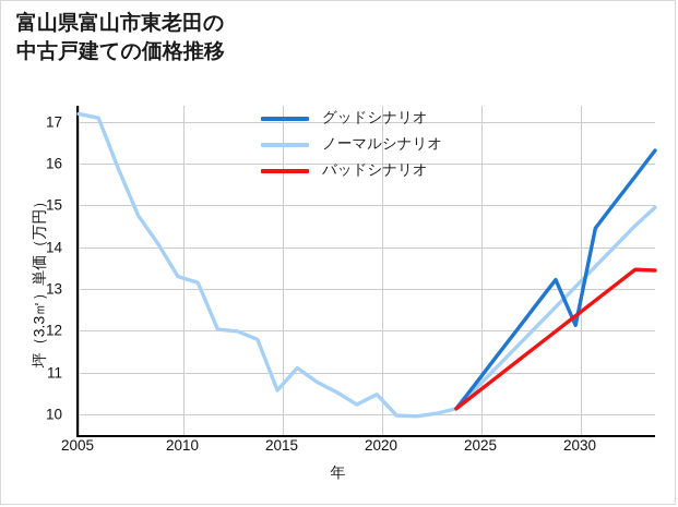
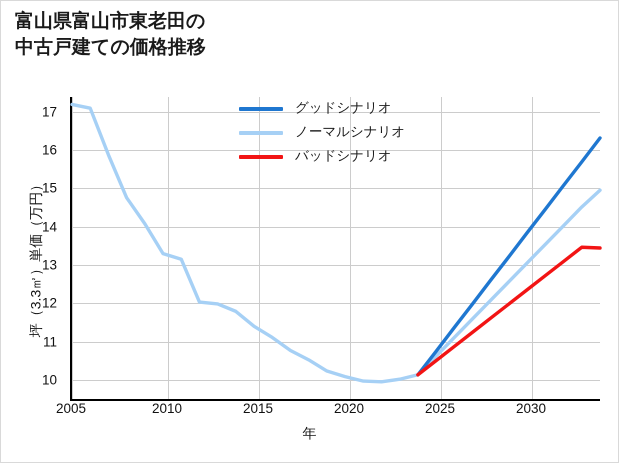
ノーマルシナリオ/2015: 10.5 -> 11.3
ノーマルシナリオ/2020: 10.4 -> 10.0
グッドシナリオ/2030: 12.1 -> 13.9
